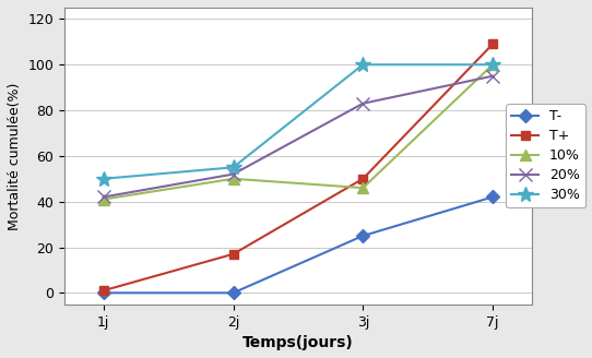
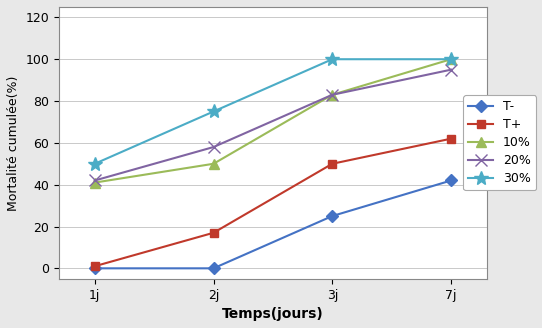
20%/2j: 52 -> 58
30%/2j: 55 -> 75
10%/3j: 46 -> 83
T+/7j: 109 -> 62
